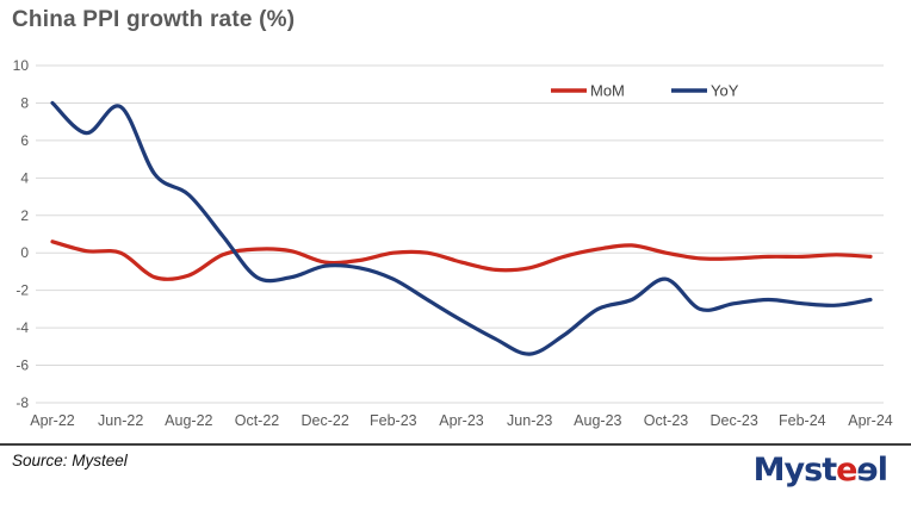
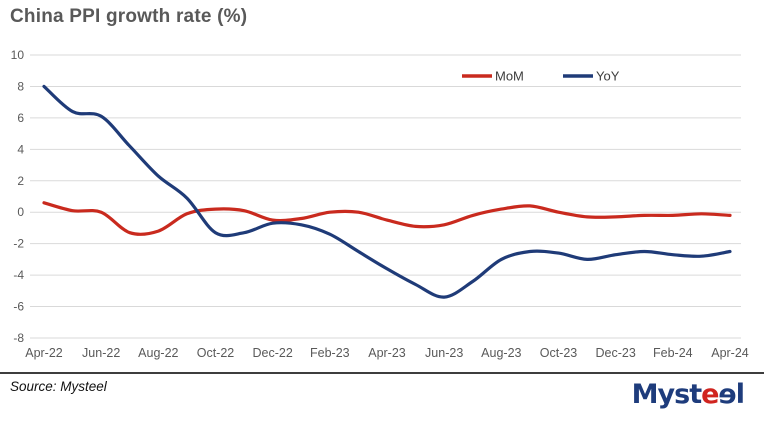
YoY/Jun-22: 7.8 -> 6.1
YoY/Aug-22: 3.1 -> 2.3
YoY/Oct-23: -1.4 -> -2.6
